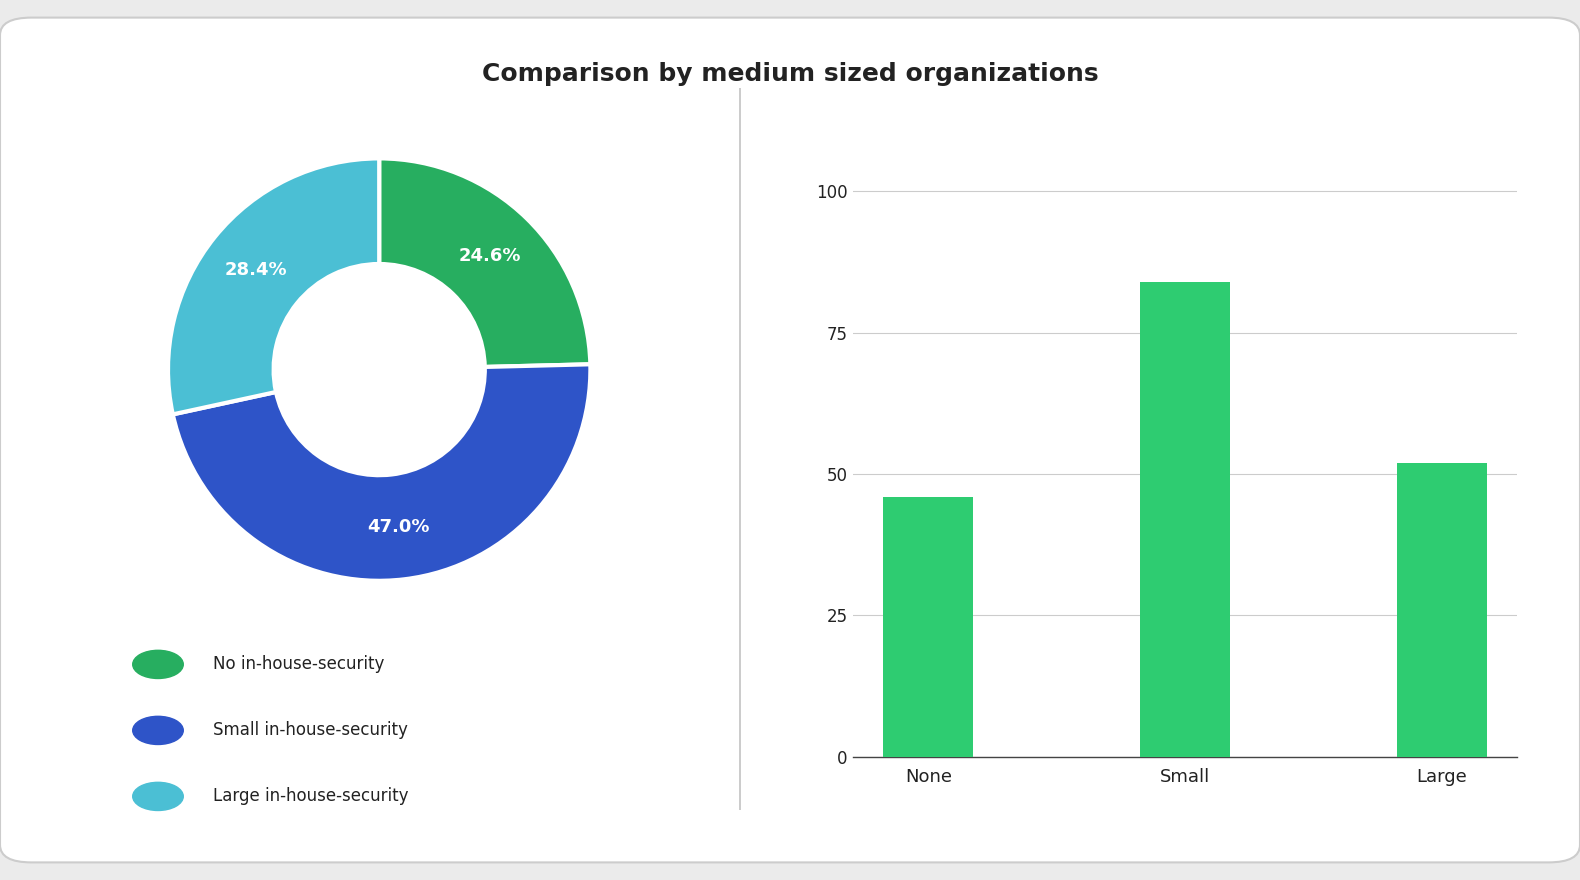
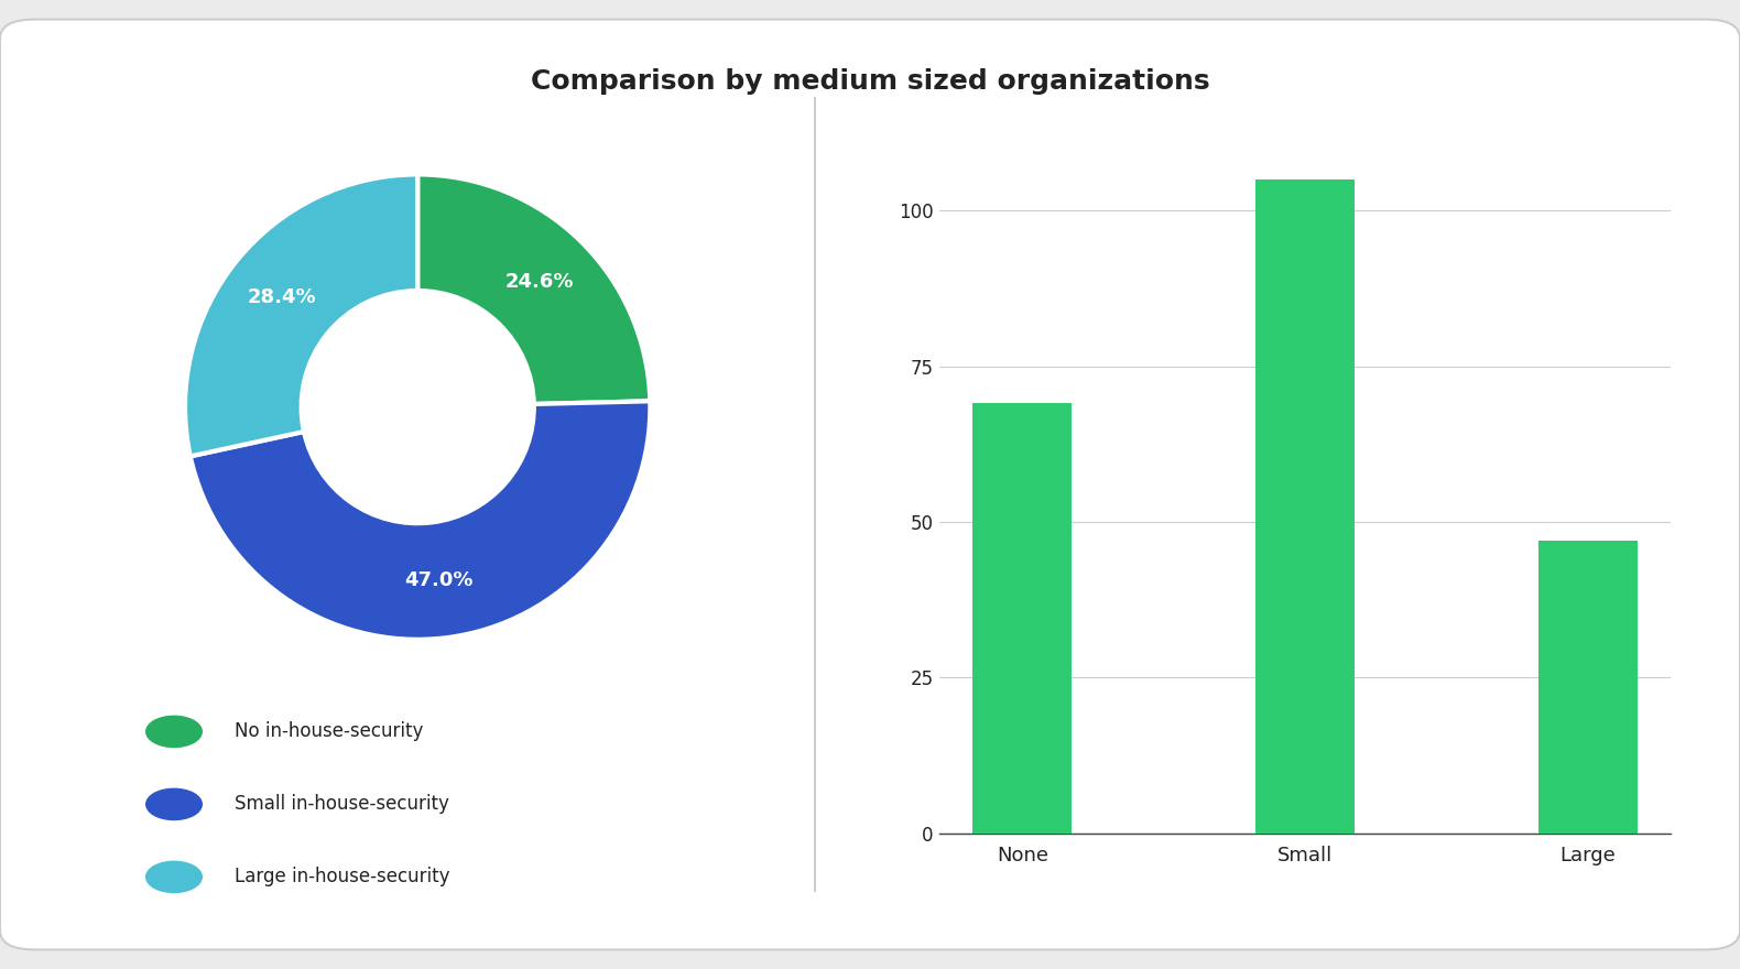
None: 46 -> 69
Small: 84 -> 105
Large: 52 -> 47
